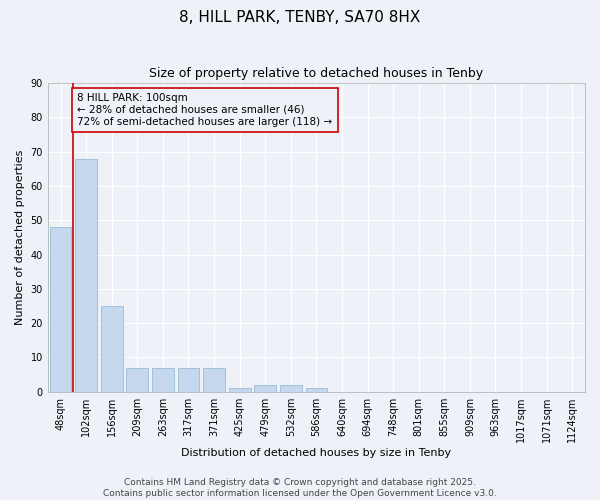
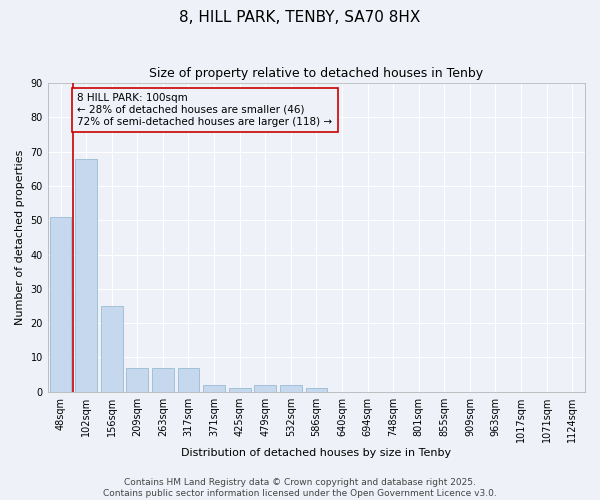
48sqm: 48 -> 51
371sqm: 7 -> 2
